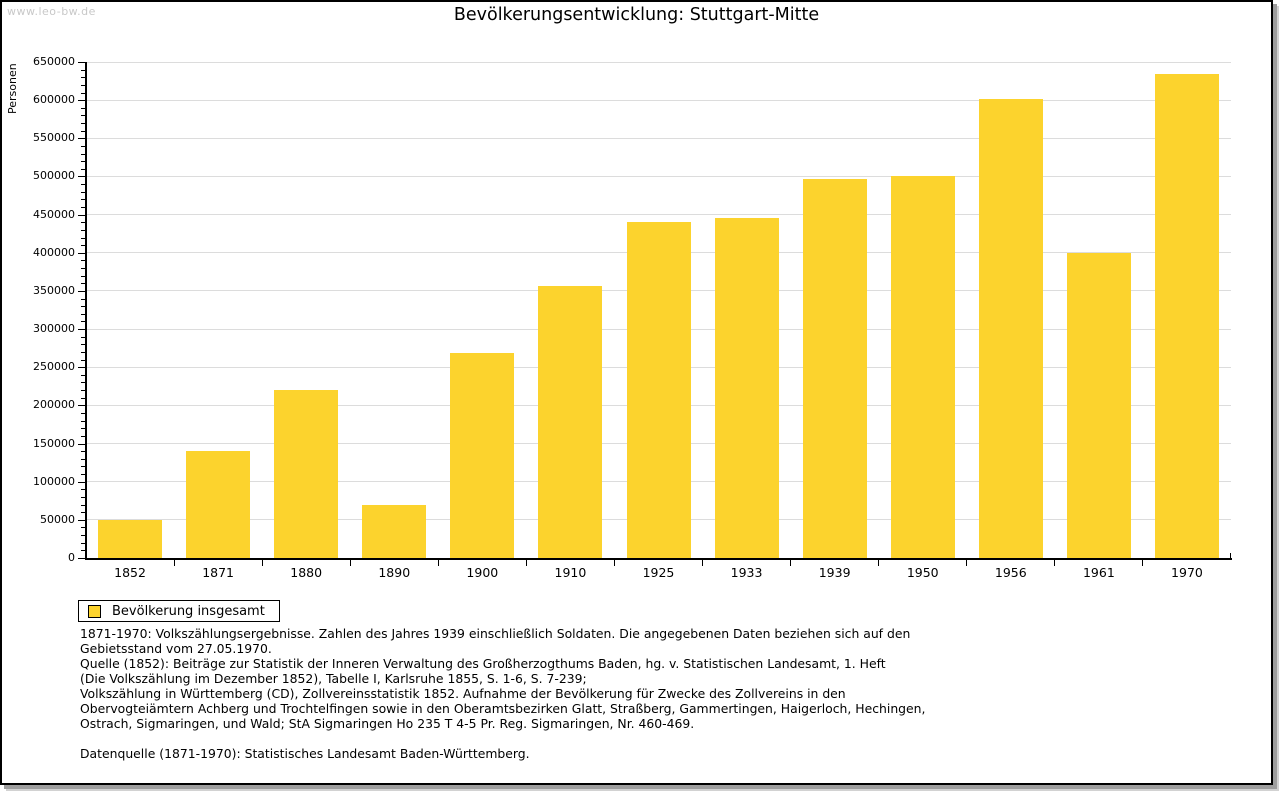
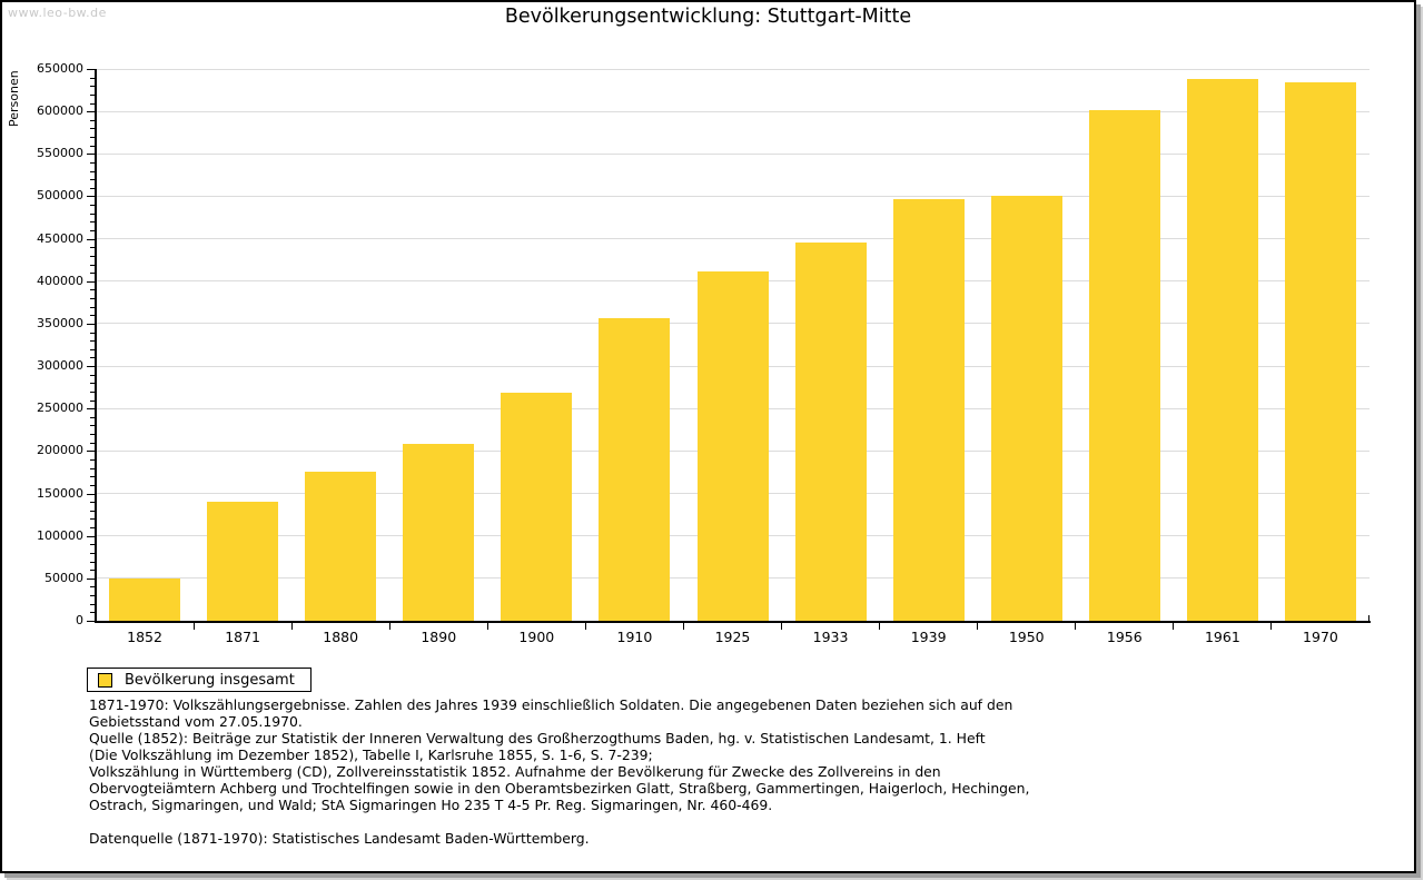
1880: 220000 -> 180000
1890: 70000 -> 210000
1925: 440000 -> 410000
1961: 400000 -> 640000
